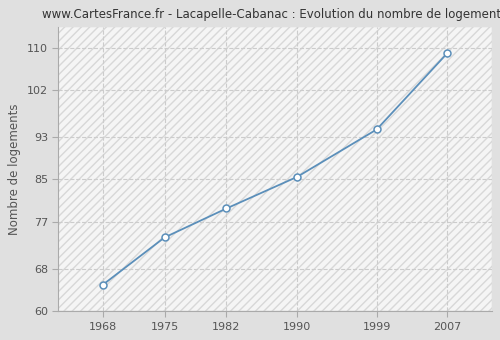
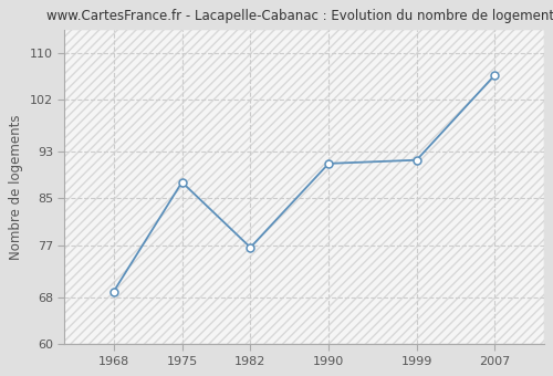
1968: 65.0 -> 69.0
1975: 74.0 -> 87.8
1982: 79.5 -> 76.6
1990: 85.5 -> 91.0
1999: 94.5 -> 91.6
2007: 109.0 -> 106.2
